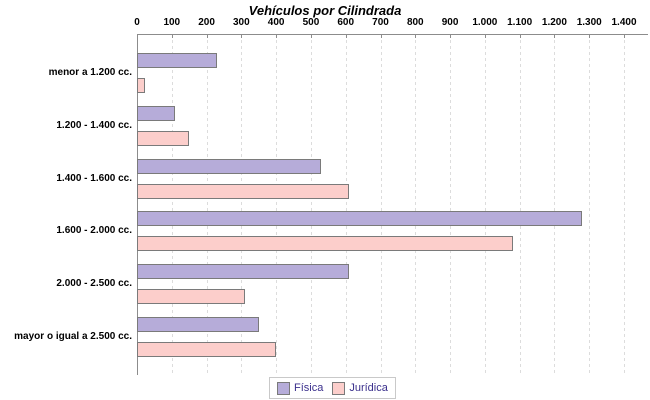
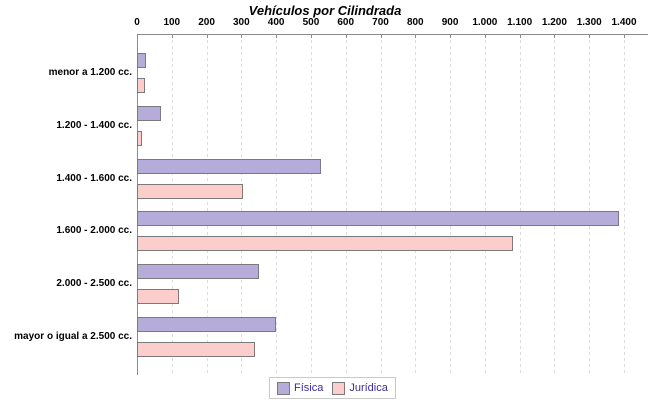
Física/menor a 1.200 cc.: 230 -> 20
Física/1.200 - 1.400 cc.: 110 -> 70
Jurídica/1.200 - 1.400 cc.: 150 -> 10
Jurídica/1.400 - 1.600 cc.: 610 -> 300
Física/1.600 - 2.000 cc.: 1280 -> 1380
Física/2.000 - 2.500 cc.: 610 -> 350
Jurídica/2.000 - 2.500 cc.: 310 -> 120
Física/mayor o igual a 2.500 cc.: 350 -> 400
Jurídica/mayor o igual a 2.500 cc.: 400 -> 340
